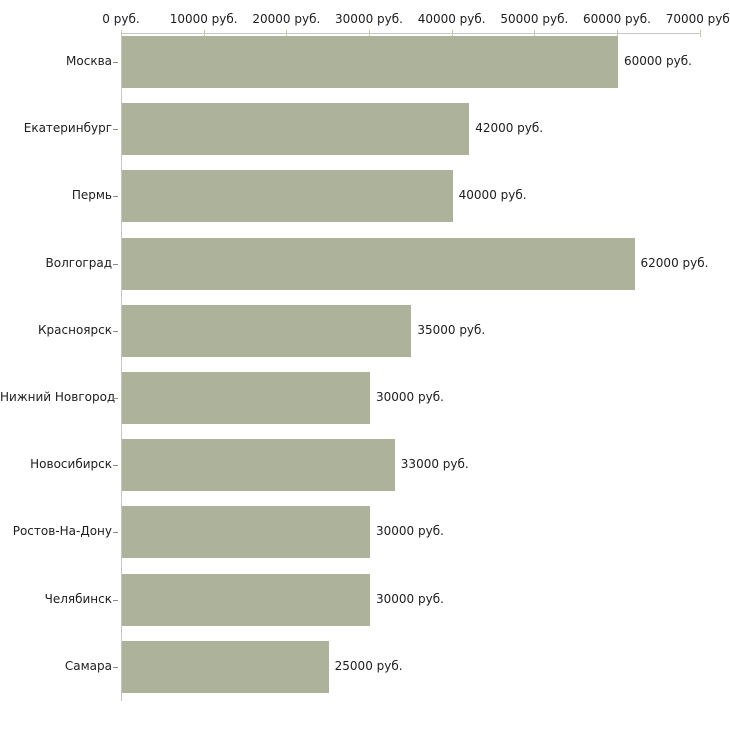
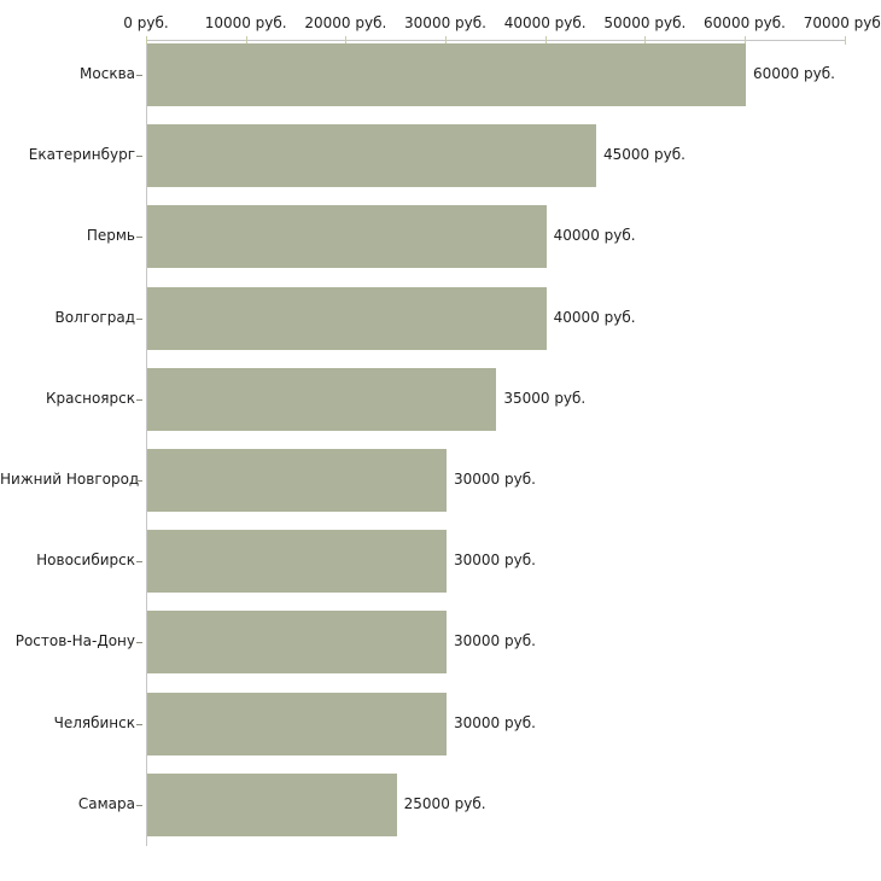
Екатеринбург: 42000 -> 45000
Волгоград: 62000 -> 40000
Новосибирск: 33000 -> 30000
